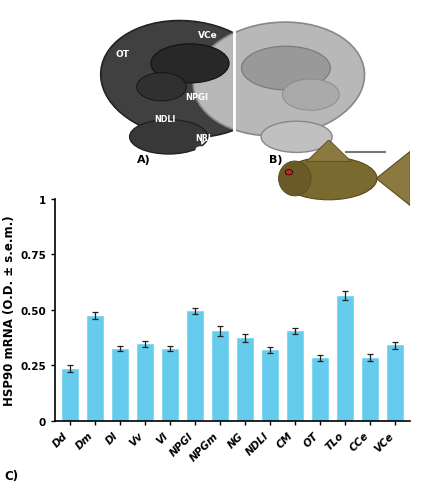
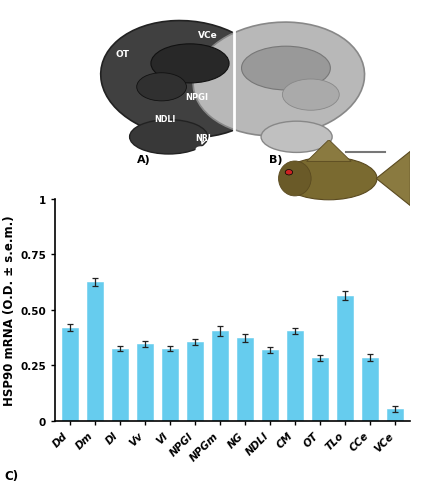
Dd: 0.235 -> 0.420
Dm: 0.475 -> 0.625
NPGl: 0.495 -> 0.355
VCe: 0.340 -> 0.055
